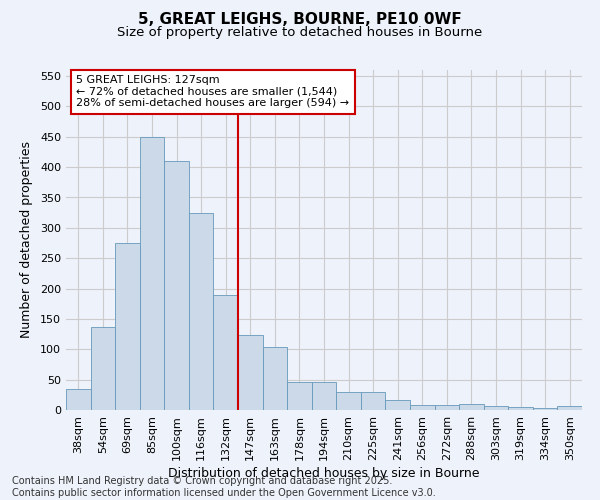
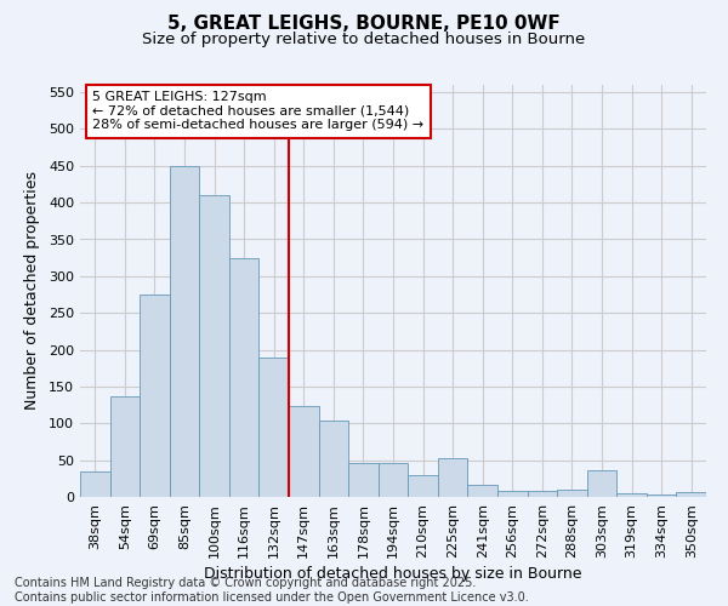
225sqm: 30 -> 52
303sqm: 6 -> 36
